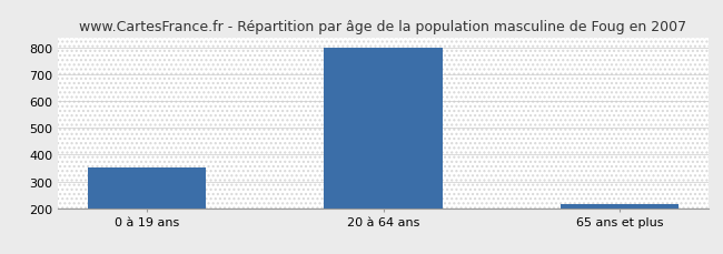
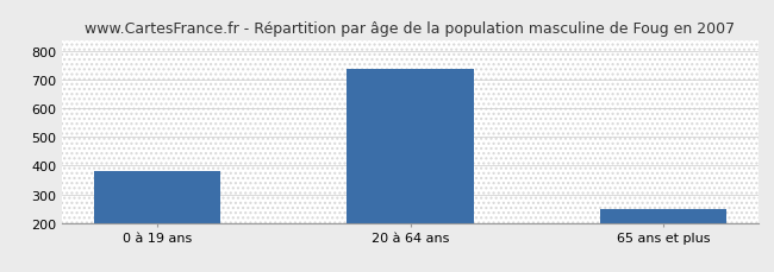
0 à 19 ans: 350 -> 380
20 à 64 ans: 800 -> 740
65 ans et plus: 215 -> 250
